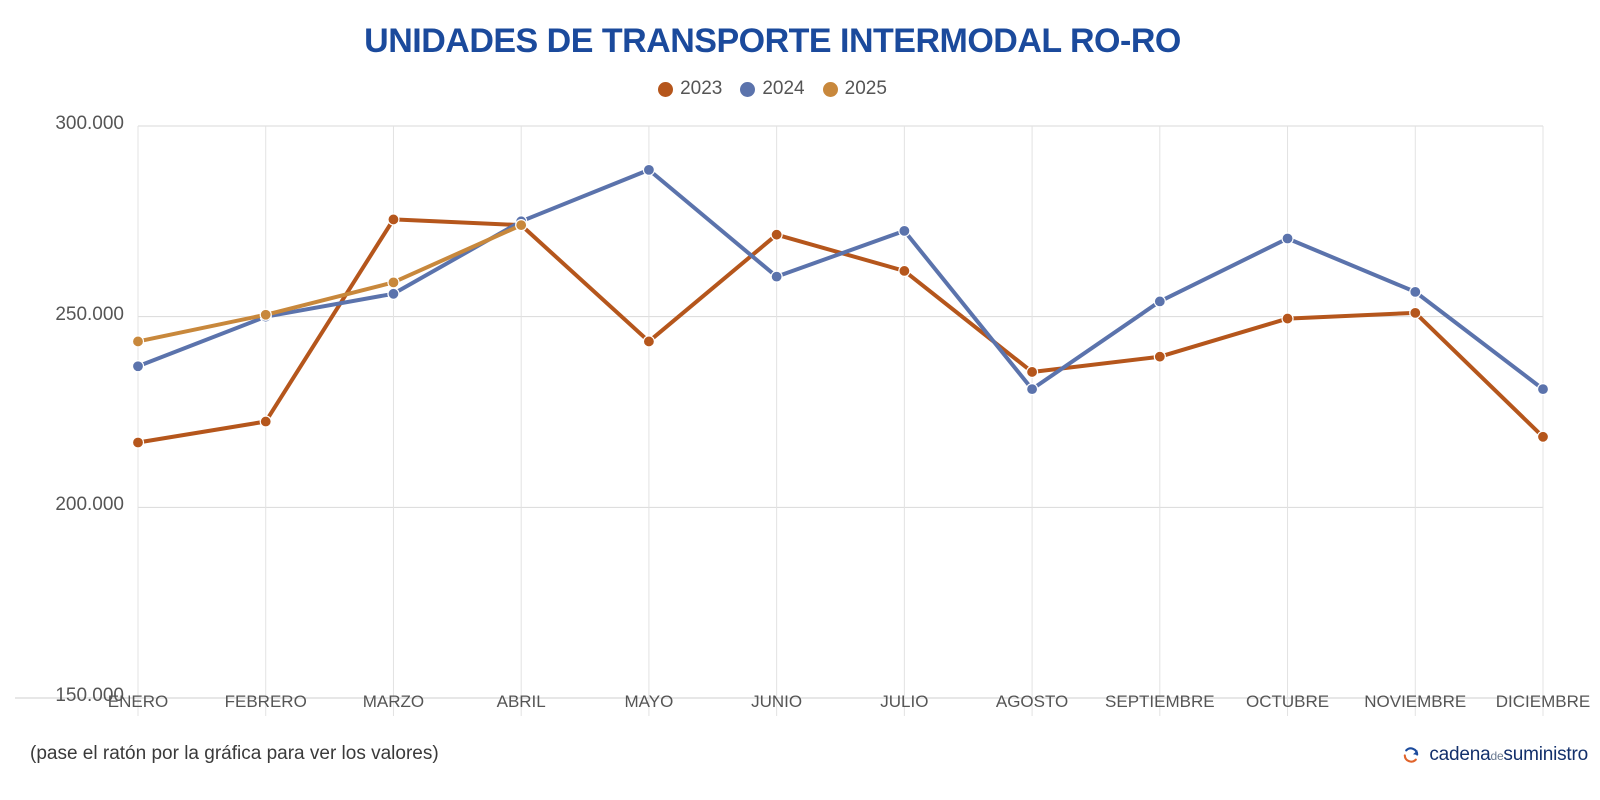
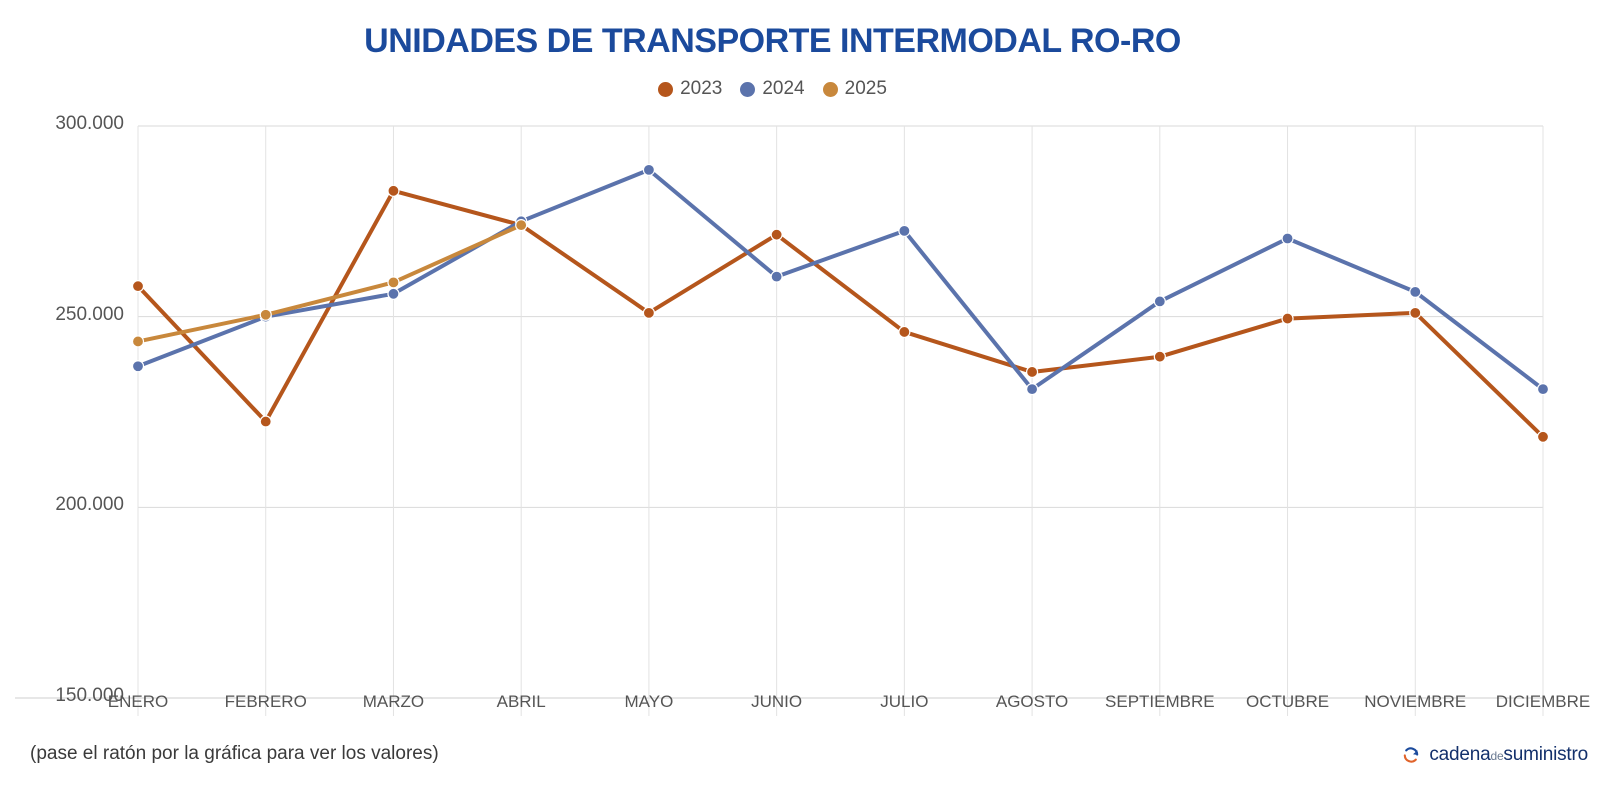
2023/ENERO: 217000 -> 258000
2023/MARZO: 276000 -> 283000
2023/MAYO: 244000 -> 251000
2023/JULIO: 262000 -> 246000
